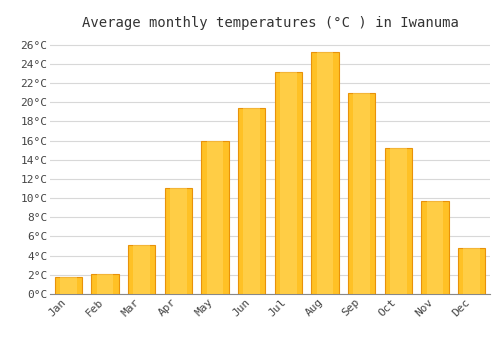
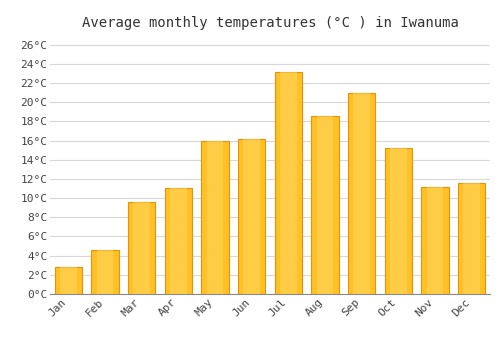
Jan: 1.8°C -> 2.8°C
Feb: 2.1°C -> 4.6°C
Mar: 5.1°C -> 9.6°C
Jun: 19.4°C -> 16.2°C
Aug: 25.2°C -> 18.6°C
Nov: 9.7°C -> 11.2°C
Dec: 4.8°C -> 11.6°C
